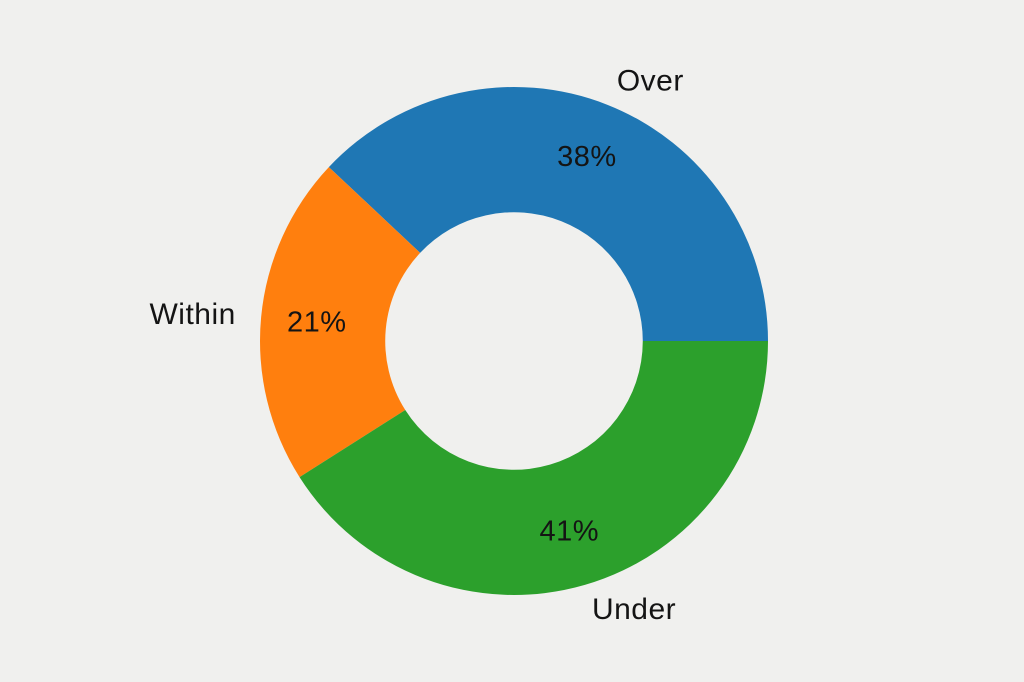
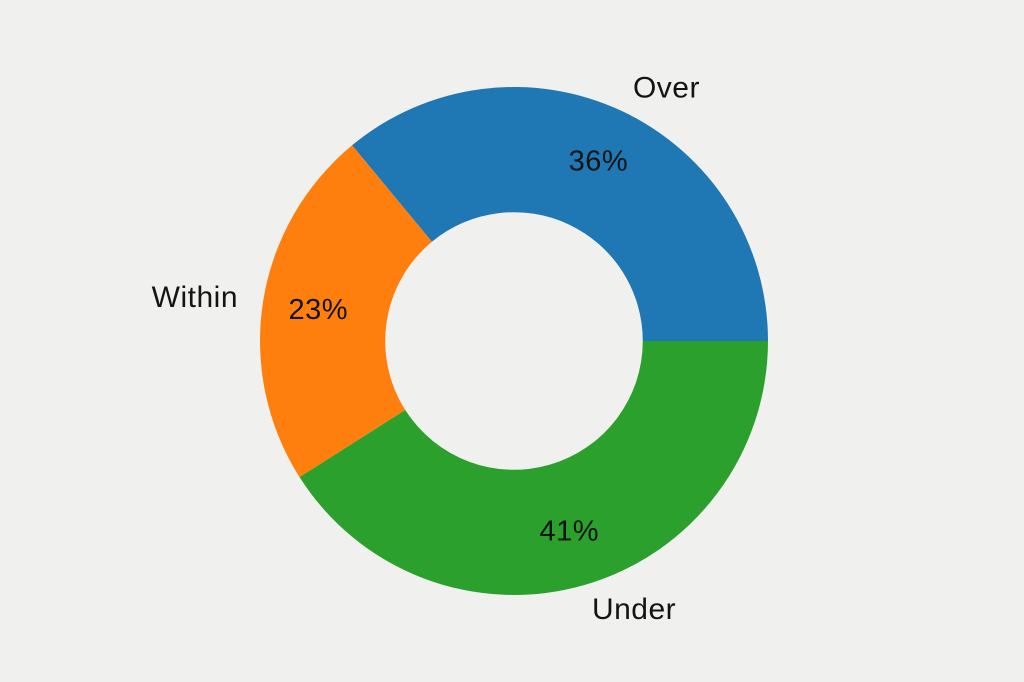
Over: 38% -> 36%
Within: 21% -> 23%
